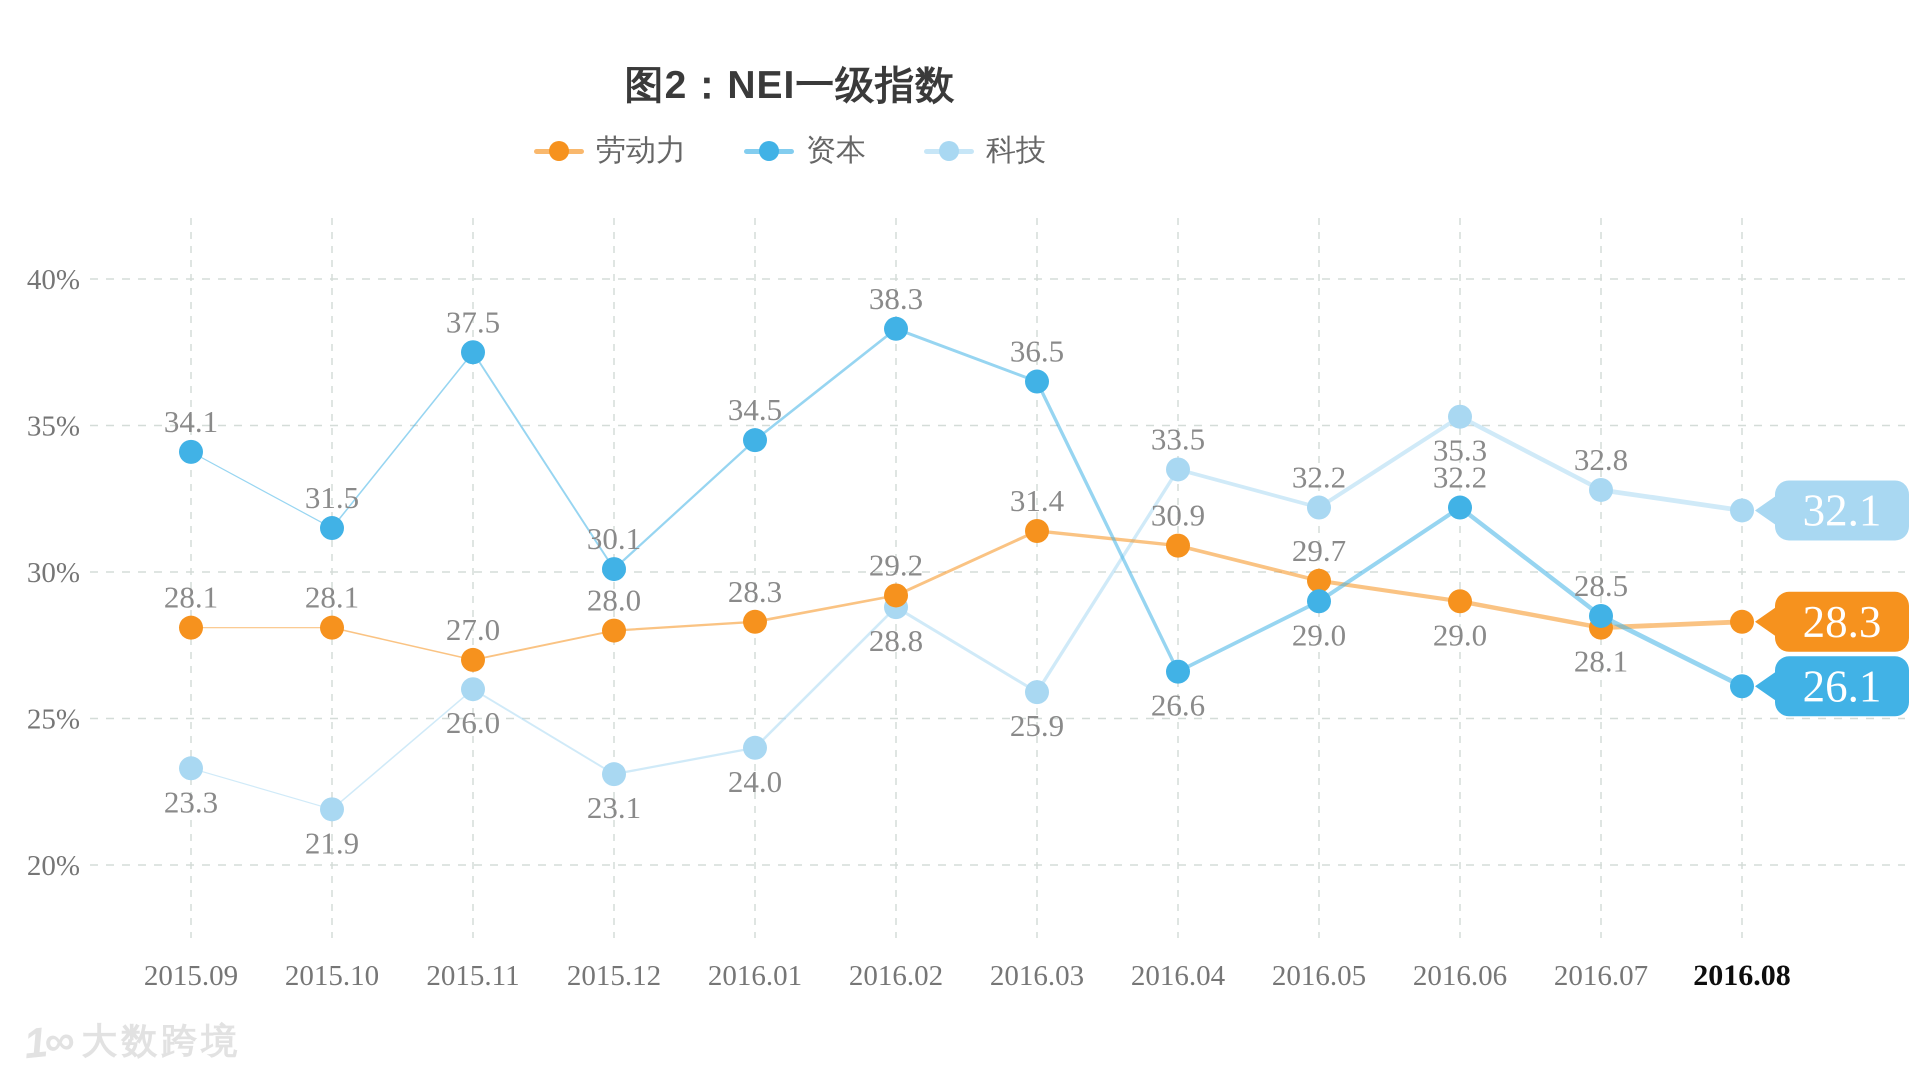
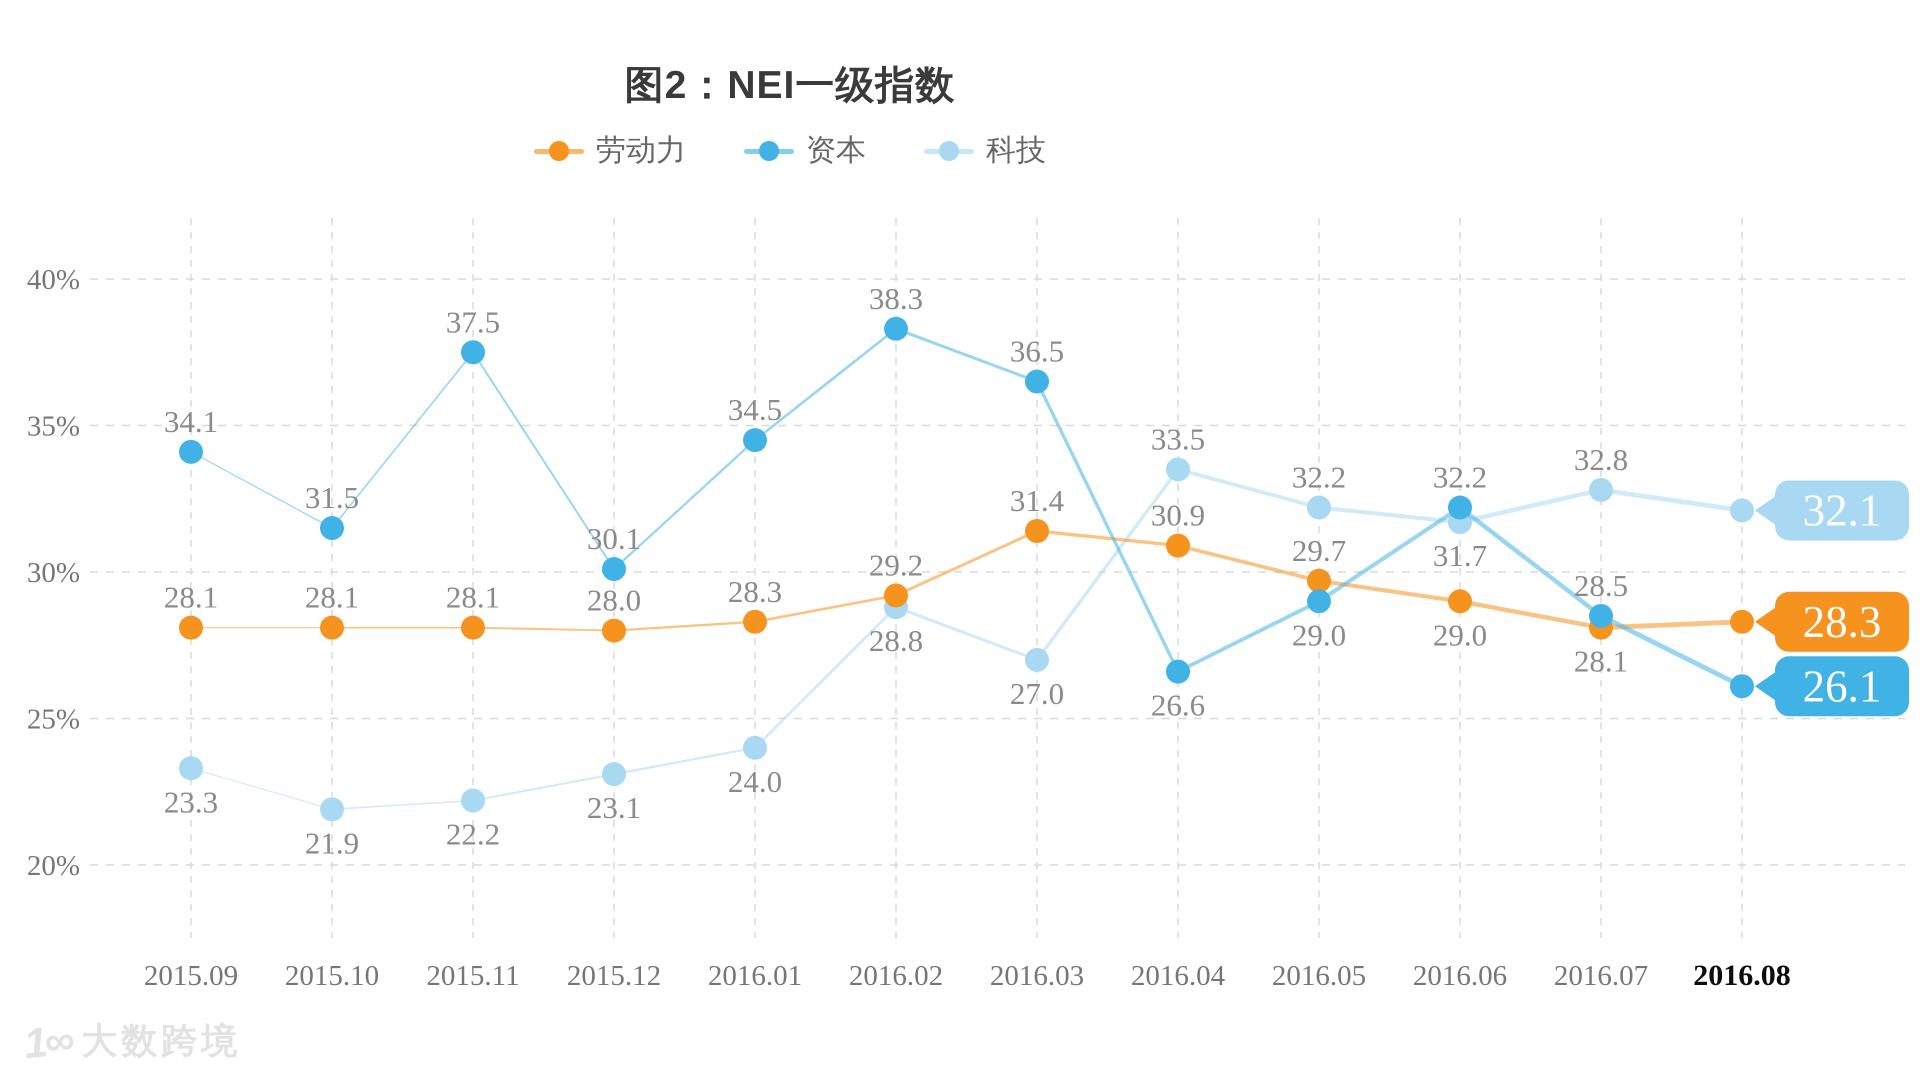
劳动力/2015.11: 27.0 -> 28.1
科技/2015.11: 26.0 -> 22.2
科技/2016.03: 25.9 -> 27.0
科技/2016.06: 35.3 -> 31.7
